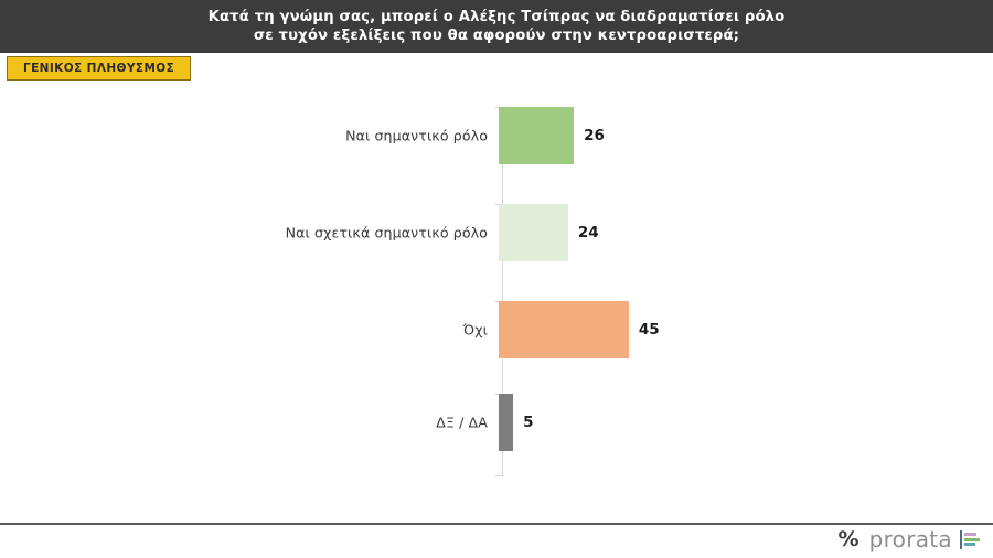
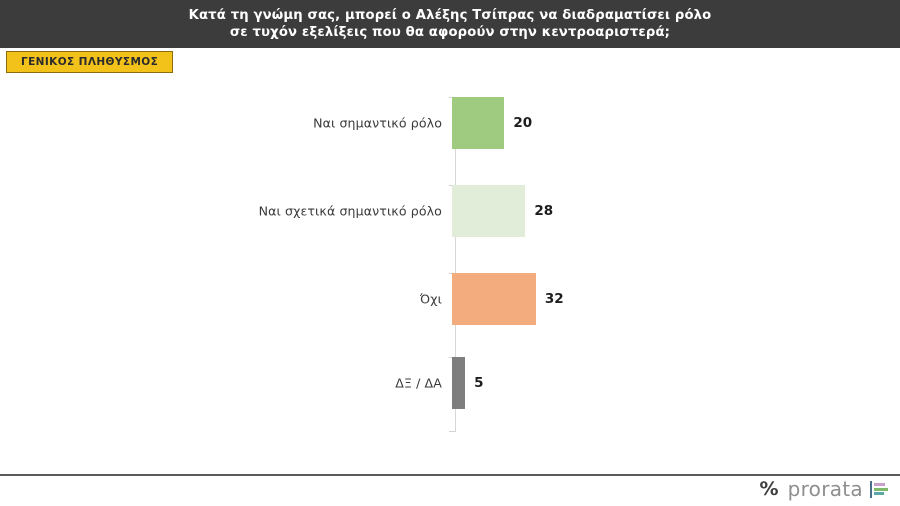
Ναι σημαντικό ρόλο: 26 -> 20
Ναι σχετικά σημαντικό ρόλο: 24 -> 28
Όχι: 45 -> 32
